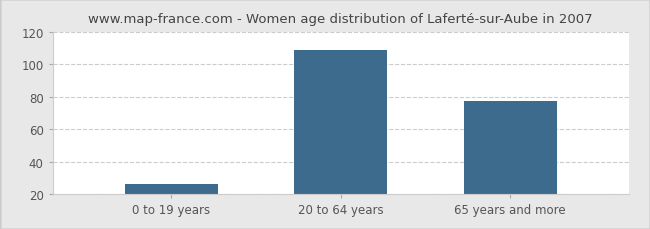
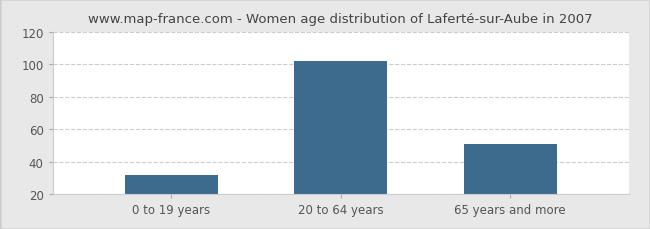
0 to 19 years: 26 -> 32
20 to 64 years: 109 -> 102
65 years and more: 77 -> 51
